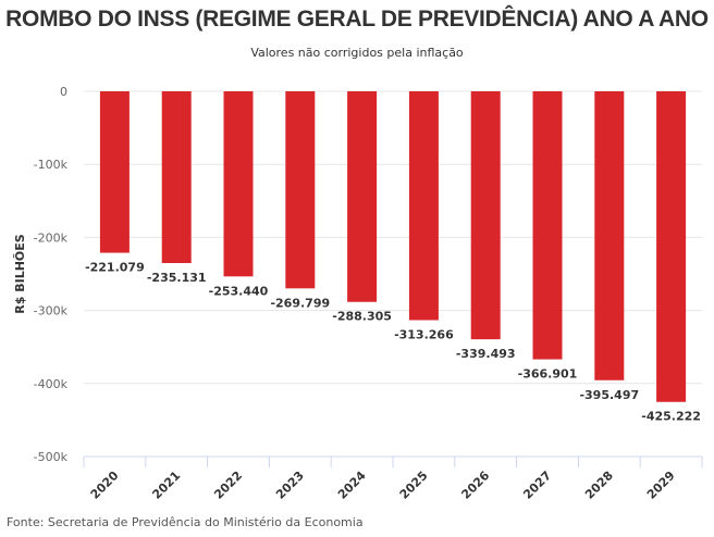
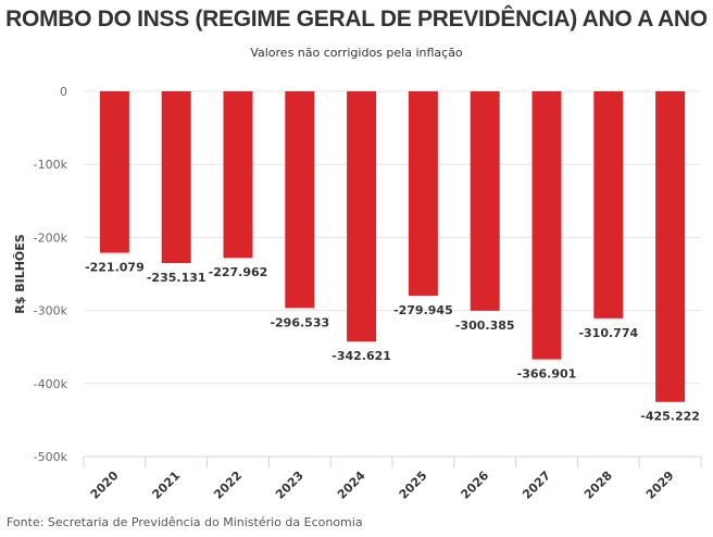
2022: -253.440 -> -227.962
2023: -269.799 -> -296.533
2024: -288.305 -> -342.621
2025: -313.266 -> -279.945
2026: -339.493 -> -300.385
2028: -395.497 -> -310.774
